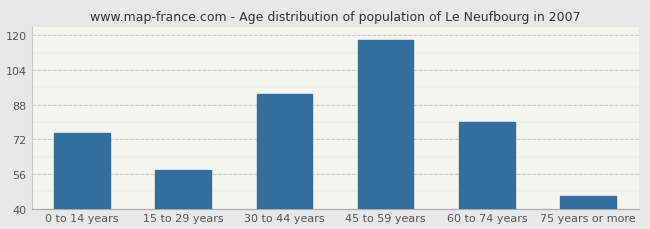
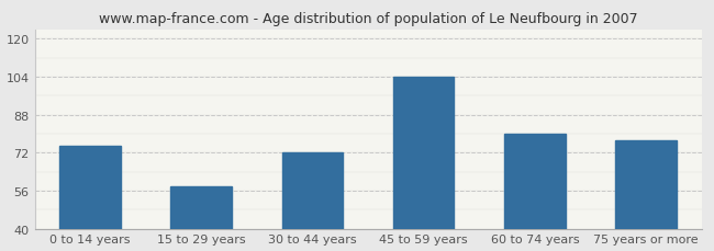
30 to 44 years: 93 -> 72
45 to 59 years: 118 -> 104
75 years or more: 46 -> 77
